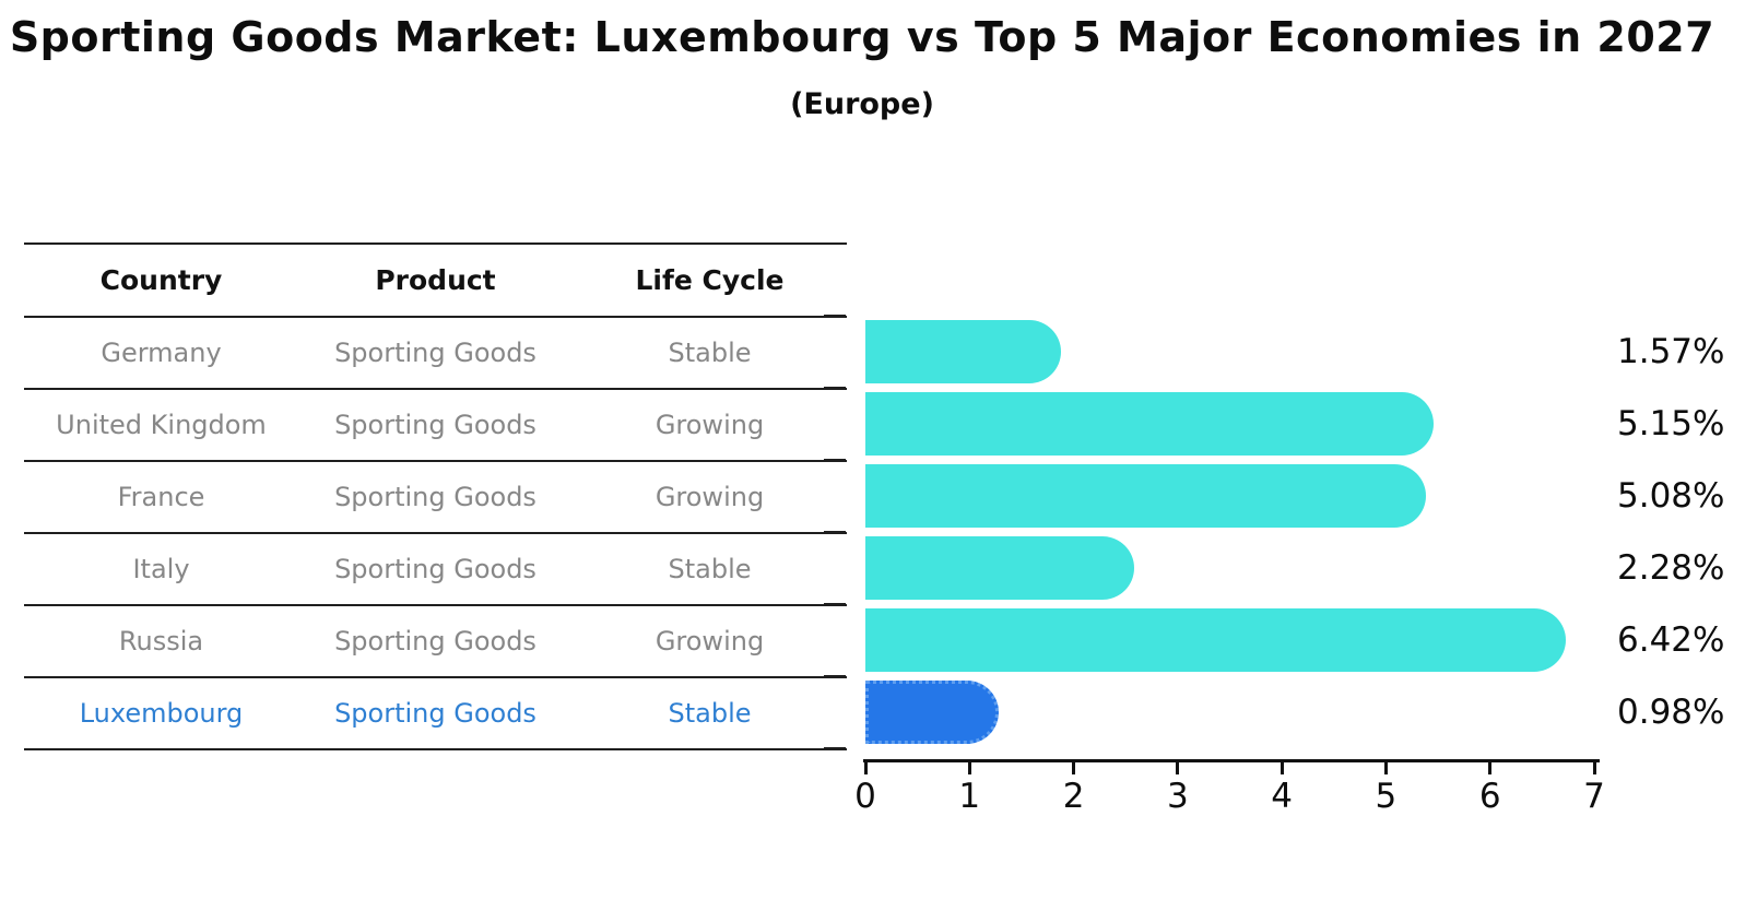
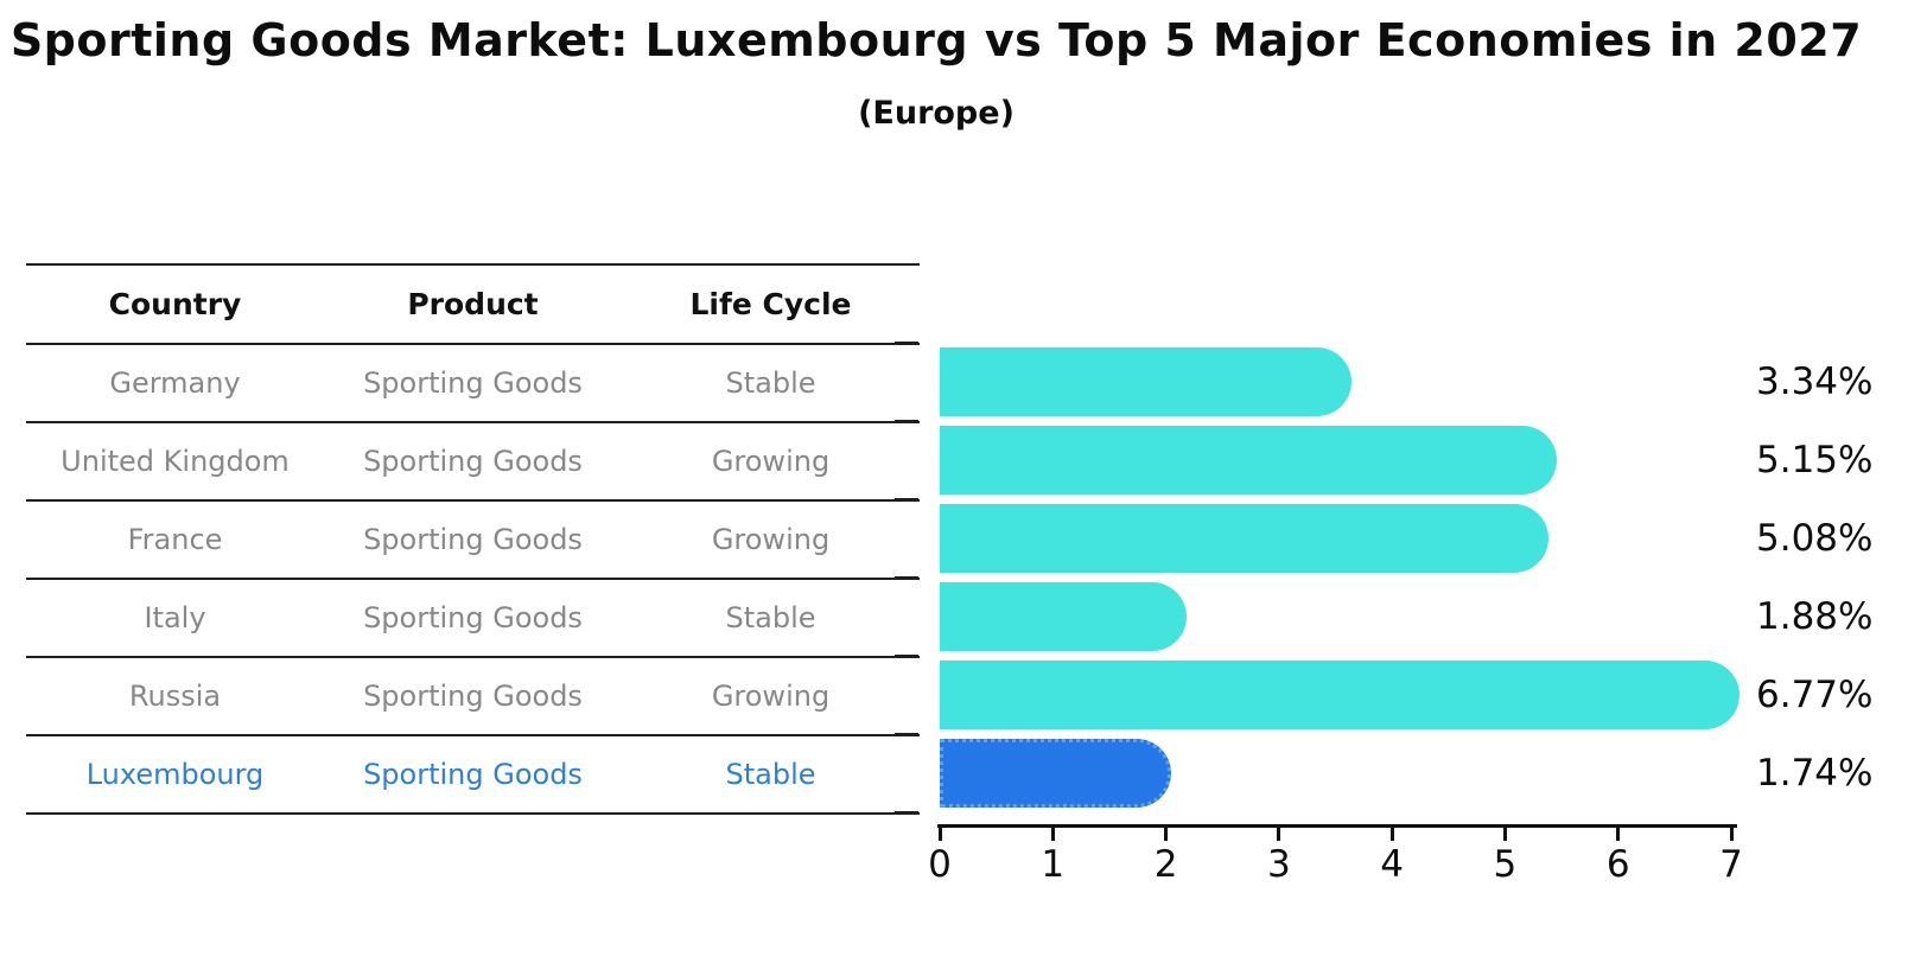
Germany: 1.57% -> 3.34%
Italy: 2.28% -> 1.88%
Russia: 6.42% -> 6.77%
Luxembourg: 0.98% -> 1.74%
